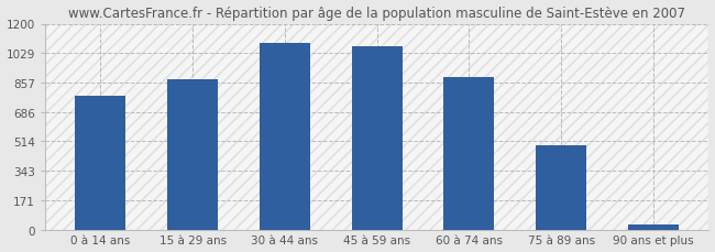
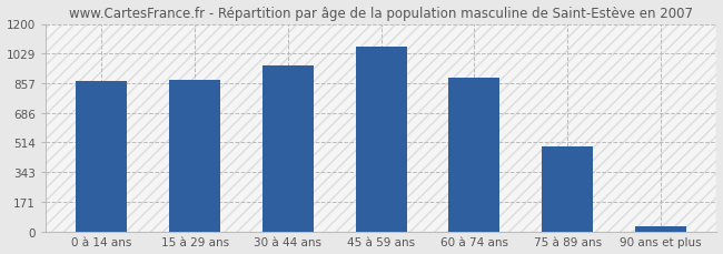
0 à 14 ans: 780 -> 870
30 à 44 ans: 1090 -> 960
